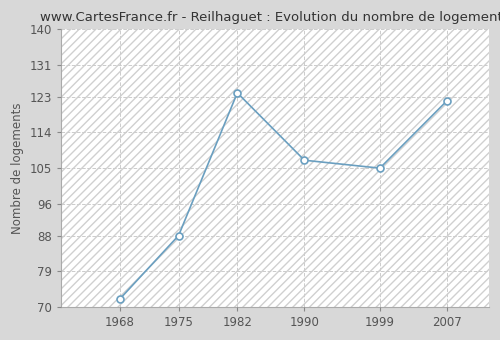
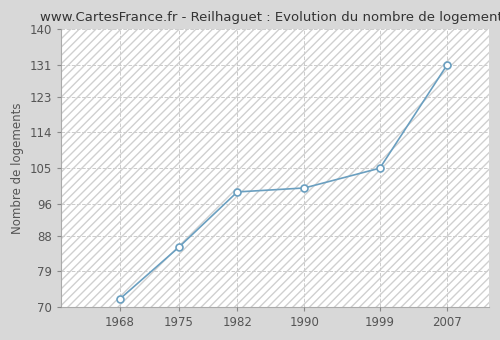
1975: 88 -> 85
1982: 124 -> 99
1990: 107 -> 100
2007: 122 -> 131
